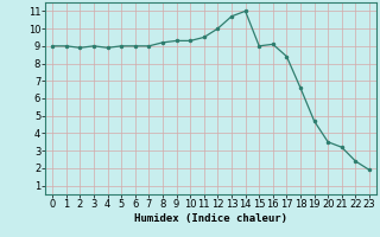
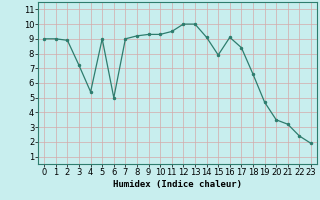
3: 9.0 -> 7.2
4: 8.9 -> 5.4
6: 9.0 -> 5.0
13: 10.7 -> 10.0
14: 11.0 -> 9.1
15: 9.0 -> 7.9
